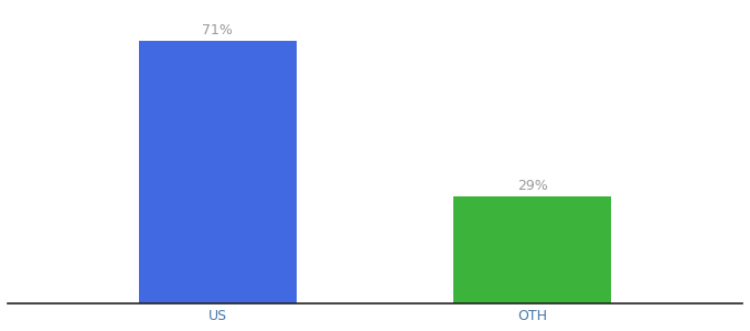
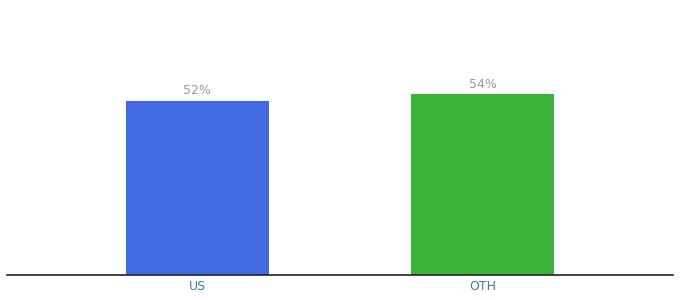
US: 71% -> 52%
OTH: 29% -> 54%
